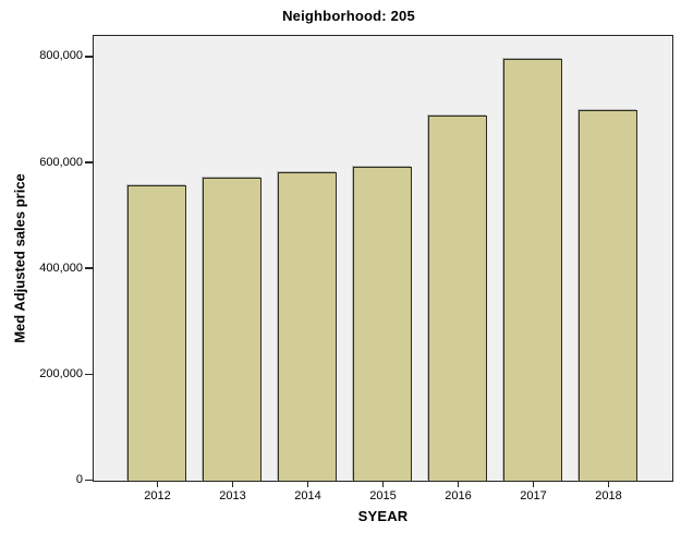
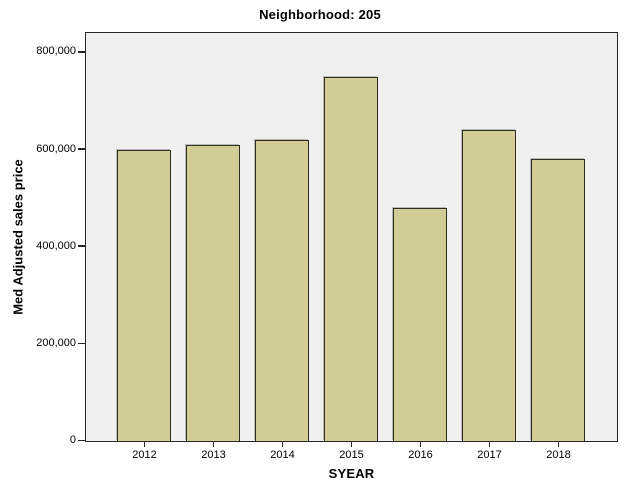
2012: 560000 -> 600000
2013: 570000 -> 610000
2014: 580000 -> 620000
2015: 590000 -> 750000
2016: 690000 -> 480000
2017: 800000 -> 640000
2018: 700000 -> 580000
